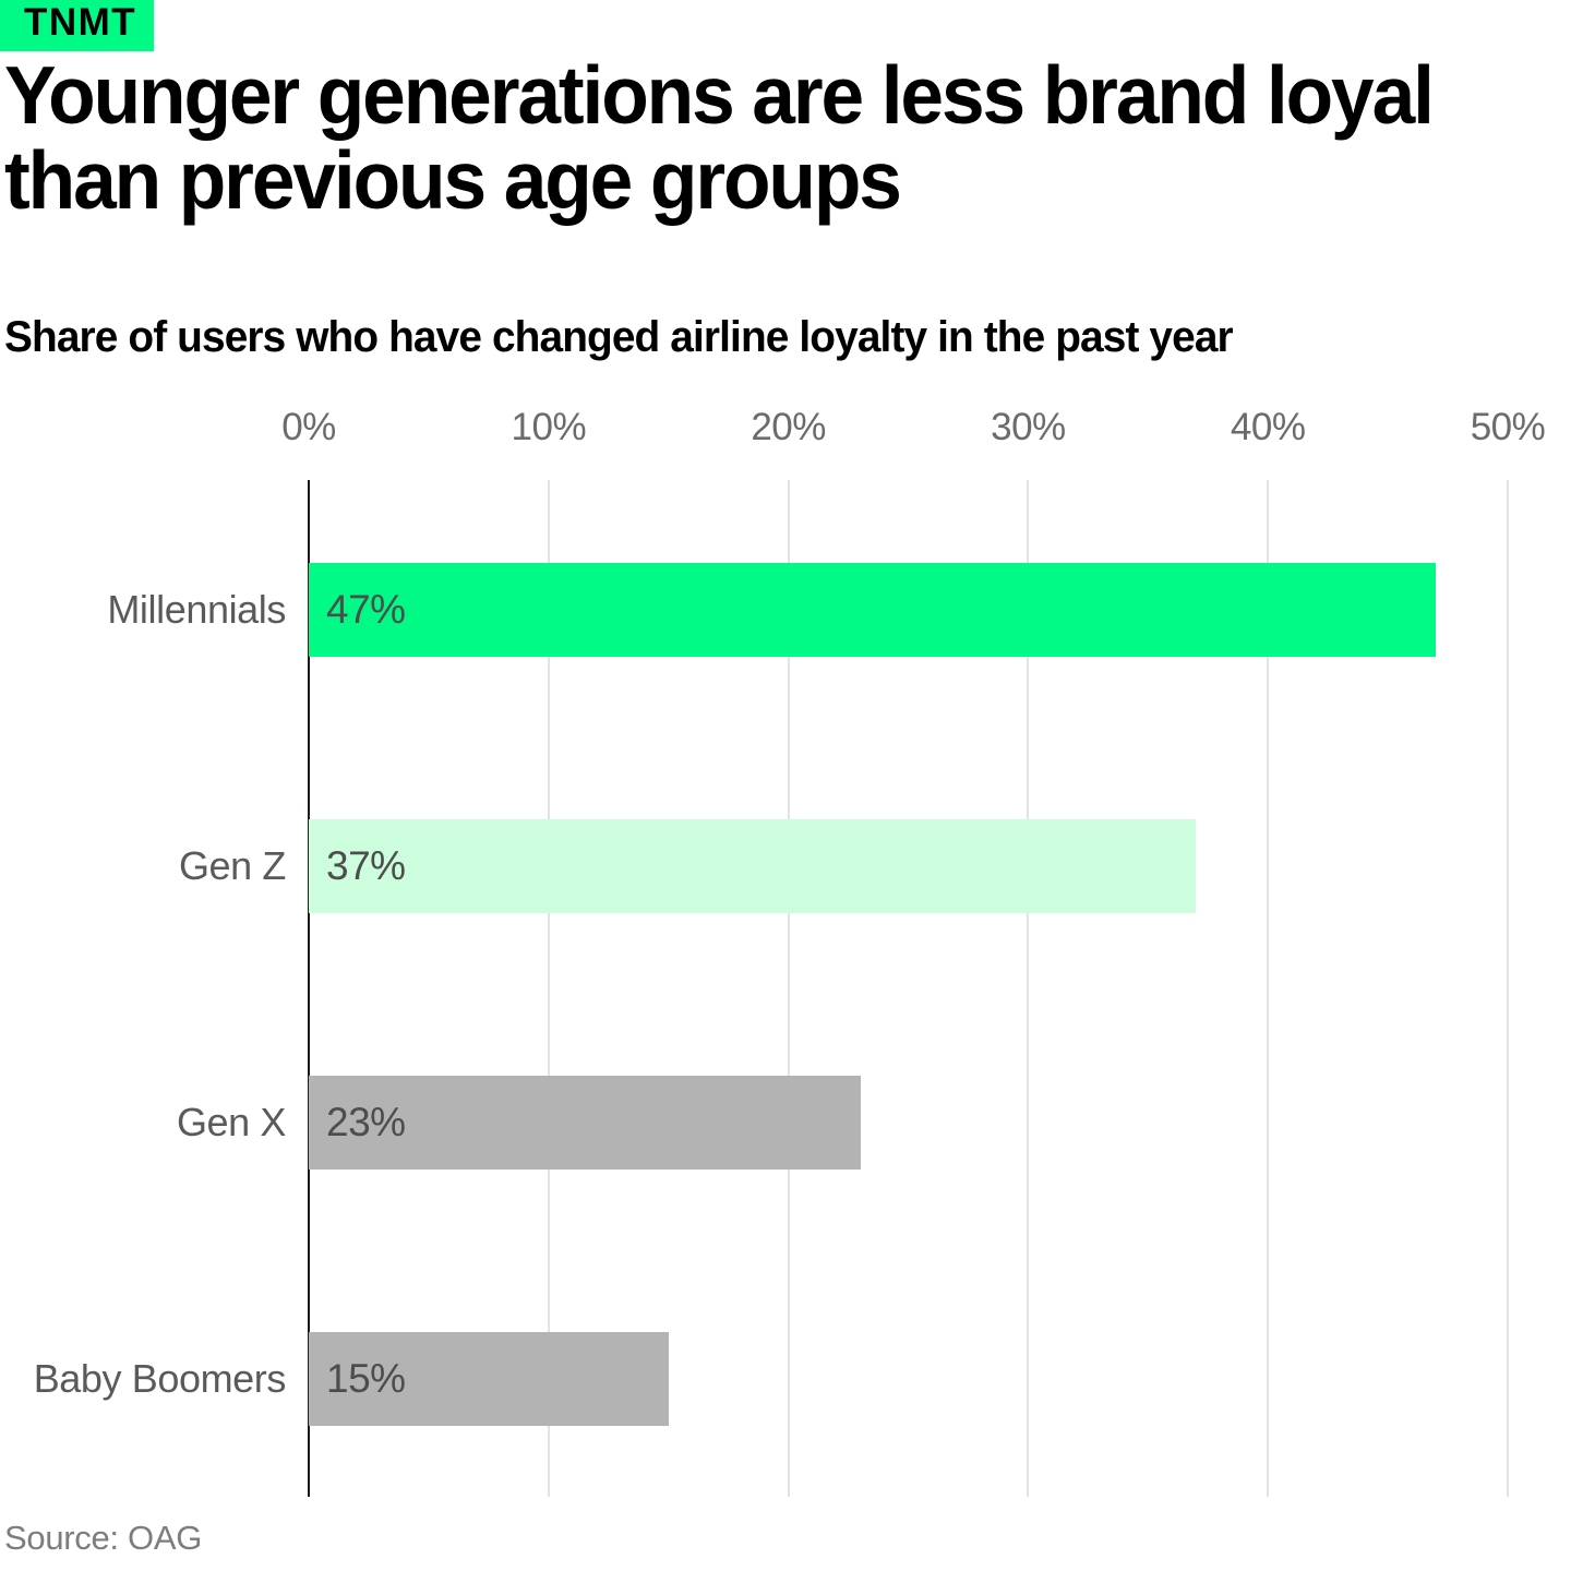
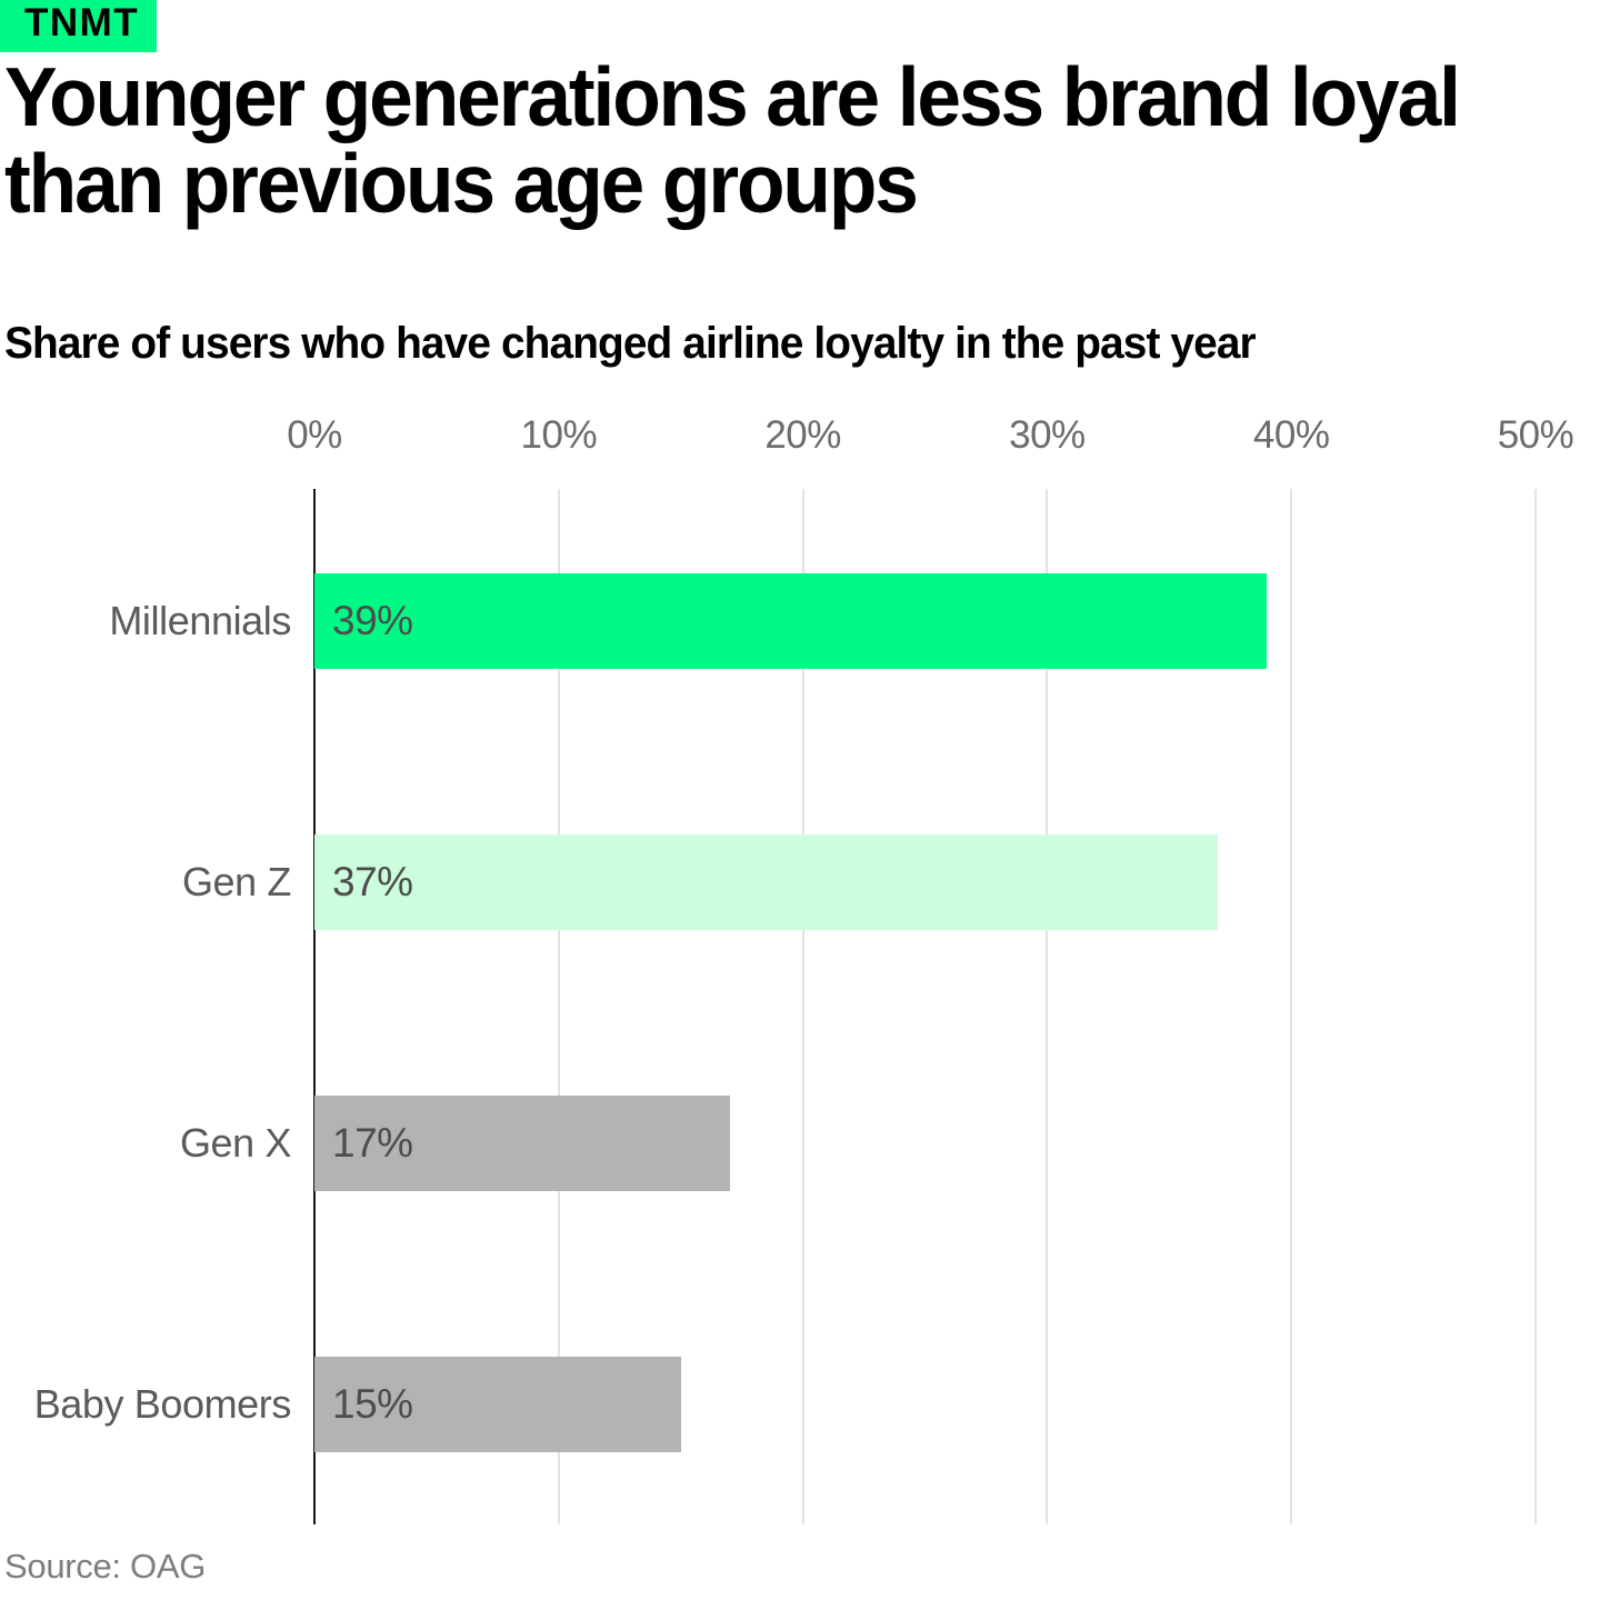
Millennials: 47% -> 39%
Gen X: 23% -> 17%
